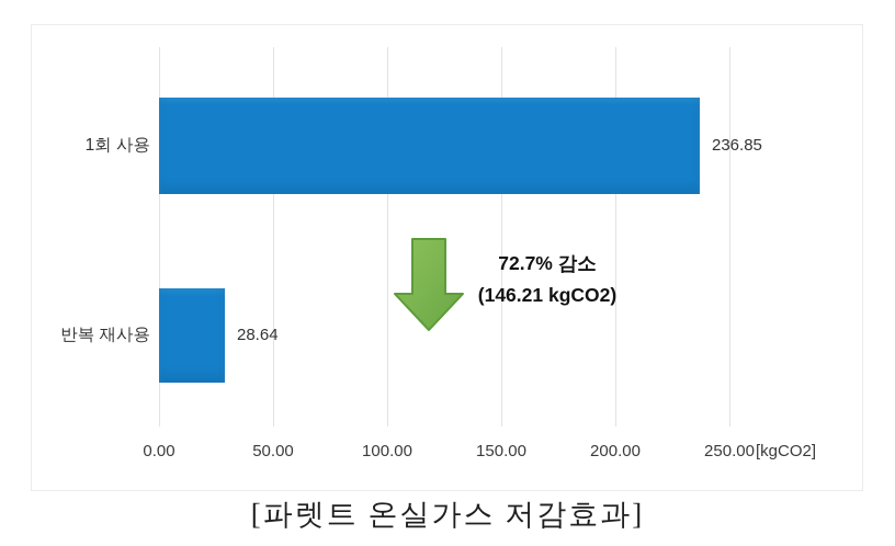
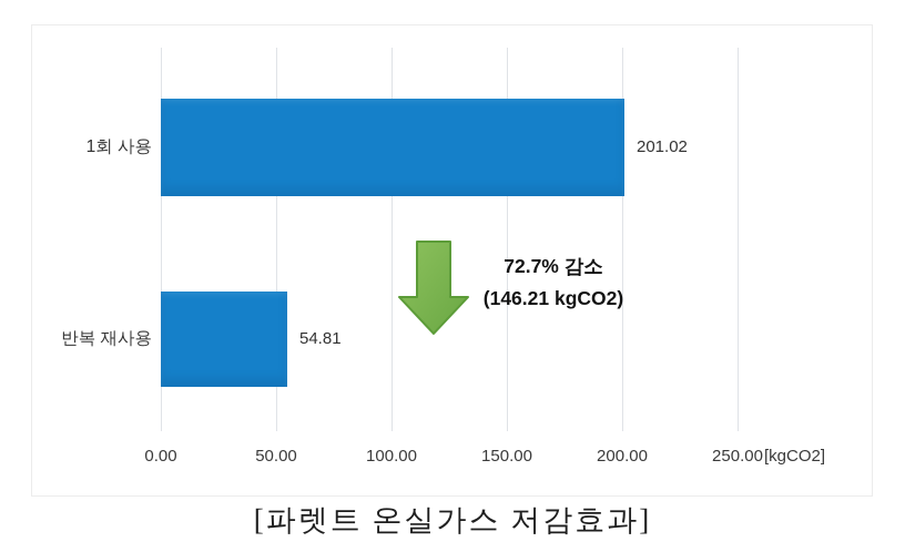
1회 사용: 236.85 -> 201.02
반복 재사용: 28.64 -> 54.81
